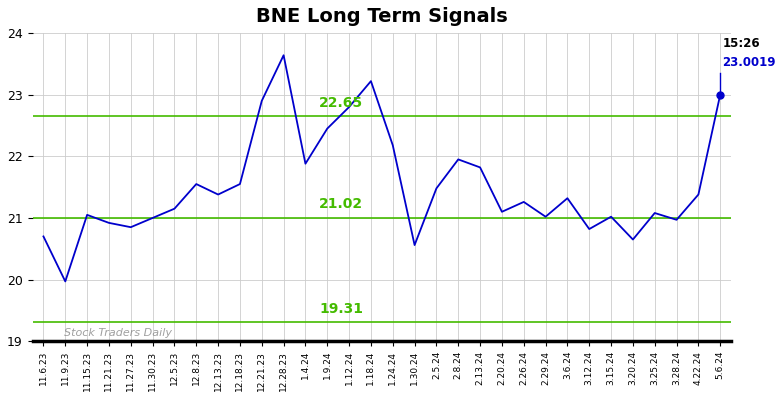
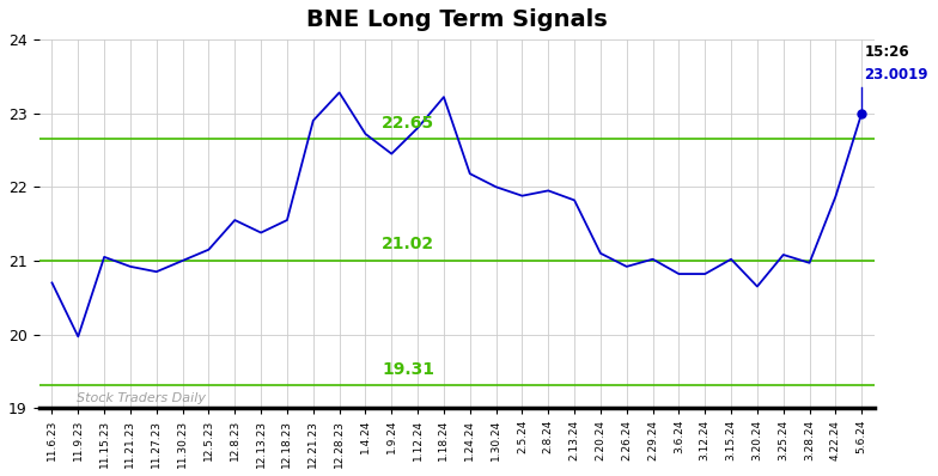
12.28.23: 23.64 -> 23.28
1.4.24: 21.88 -> 22.72
1.30.24: 20.56 -> 22.00
2.5.24: 21.48 -> 21.88
2.26.24: 21.26 -> 20.92
3.6.24: 21.32 -> 20.82
4.22.24: 21.38 -> 21.87
